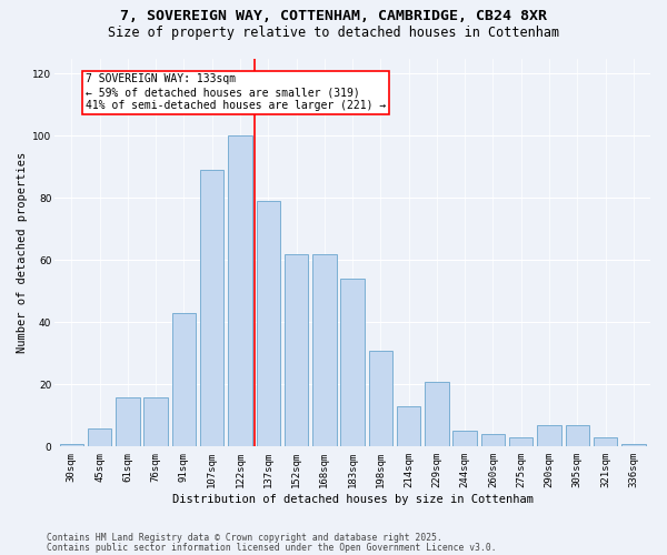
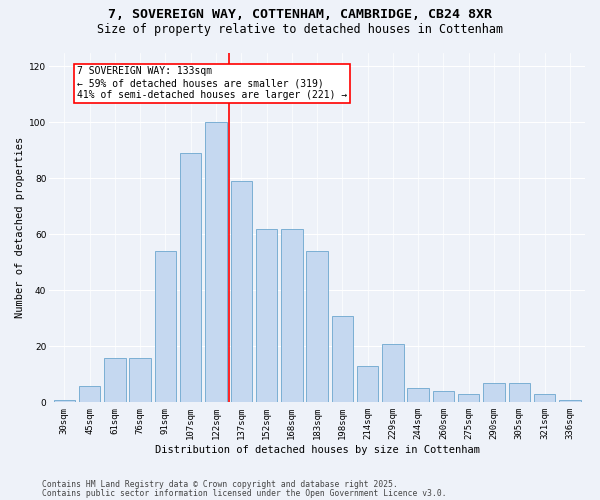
91sqm: 43 -> 54
